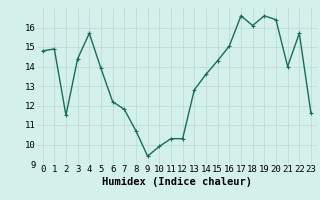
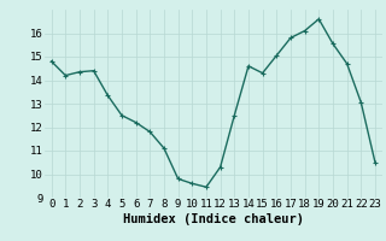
1: 14.9 -> 14.2
2: 11.5 -> 14.3
4: 15.7 -> 13.3
5: 13.9 -> 12.5
8: 10.7 -> 11.1
9: 9.4 -> 9.8
10: 9.9 -> 9.6
11: 10.3 -> 9.4
13: 12.8 -> 12.5
14: 13.6 -> 14.6
17: 16.6 -> 15.8
20: 16.4 -> 15.6
21: 14.0 -> 14.7
22: 15.7 -> 13.1
23: 11.6 -> 10.5
